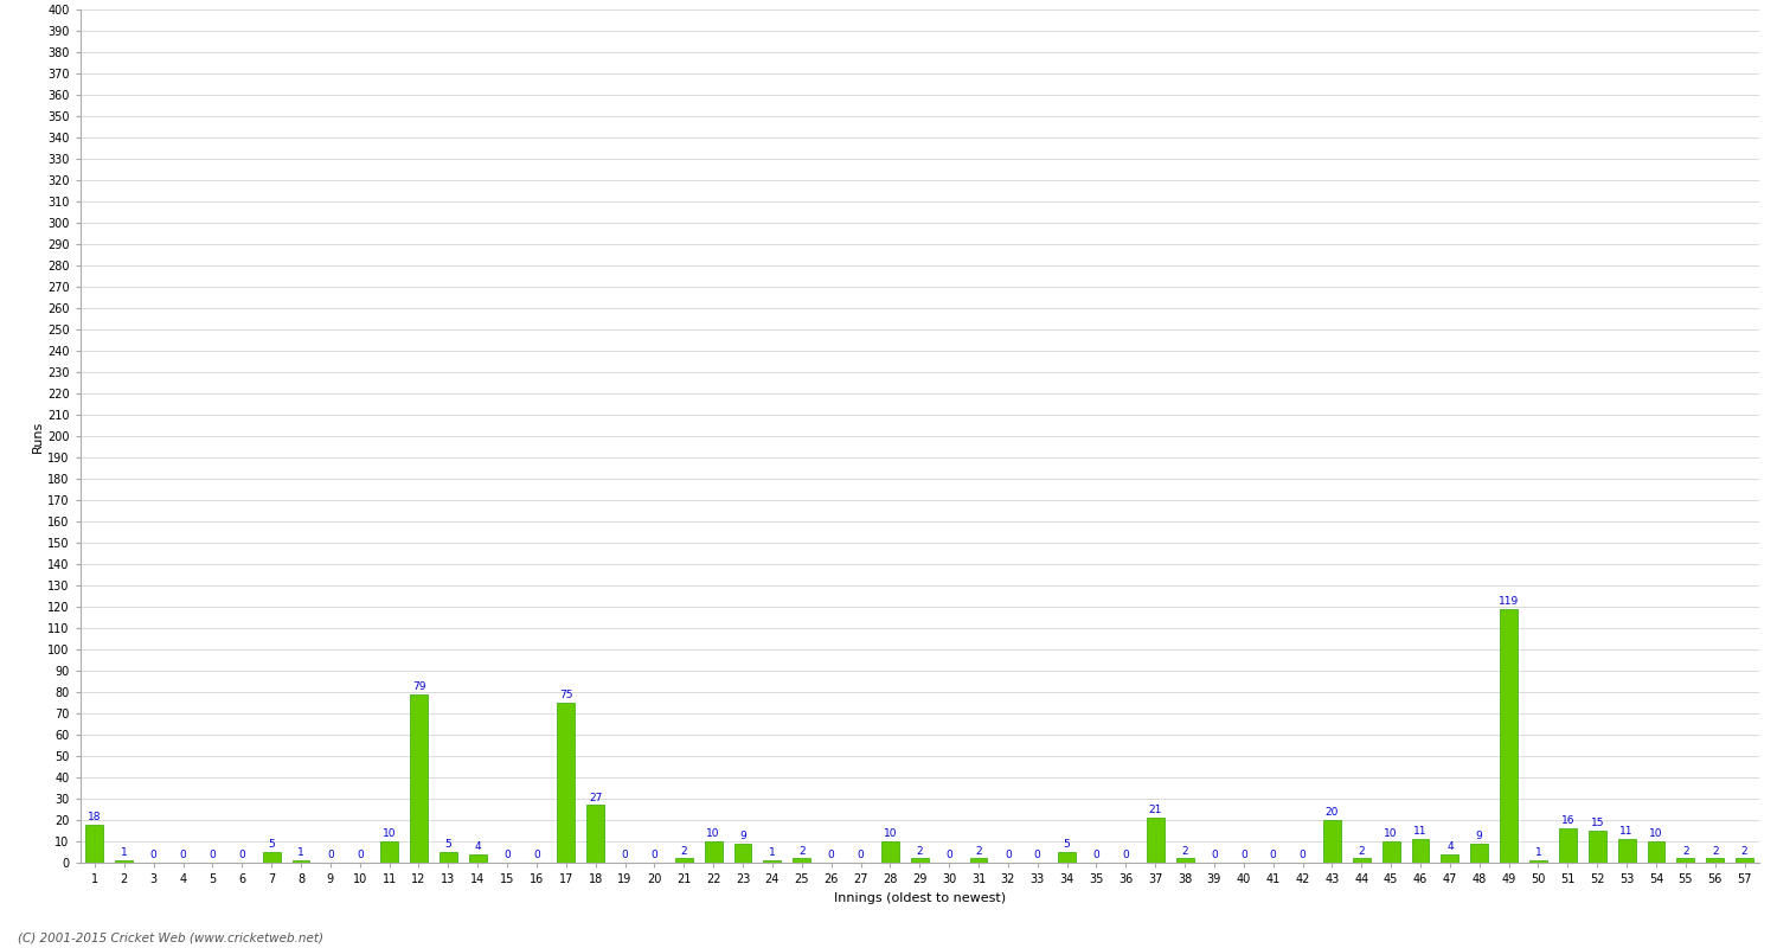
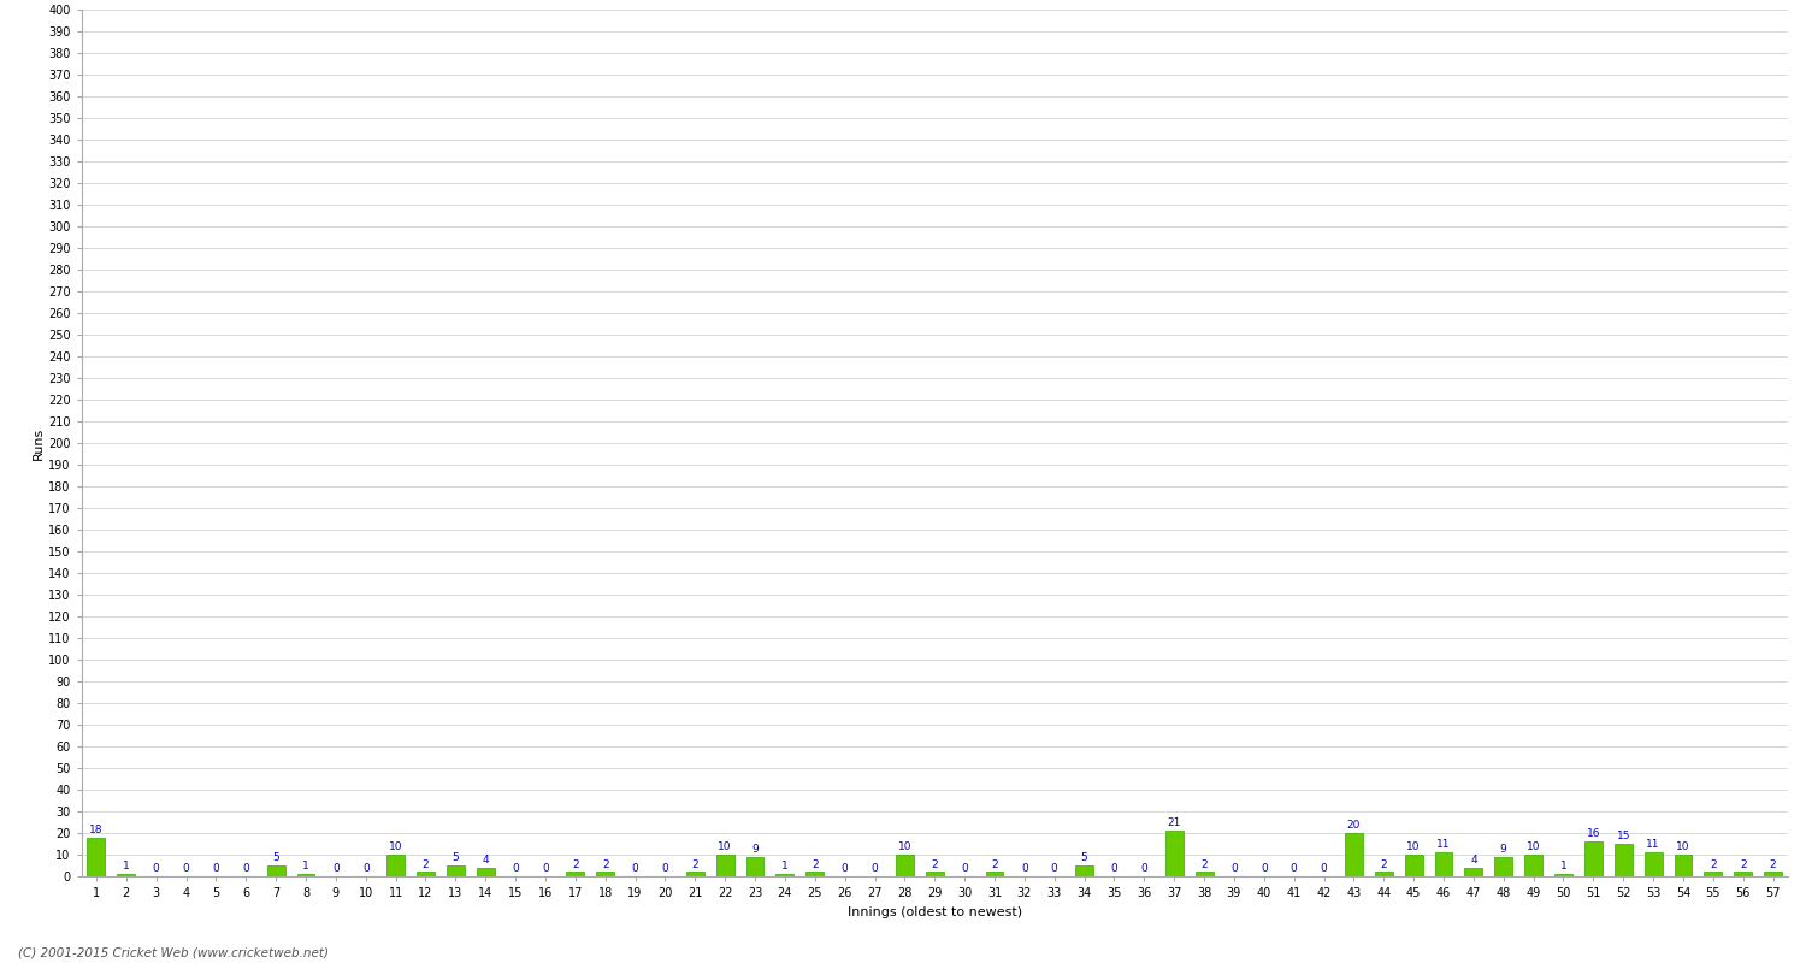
12: 79 -> 2
17: 75 -> 2
18: 27 -> 2
49: 119 -> 10
